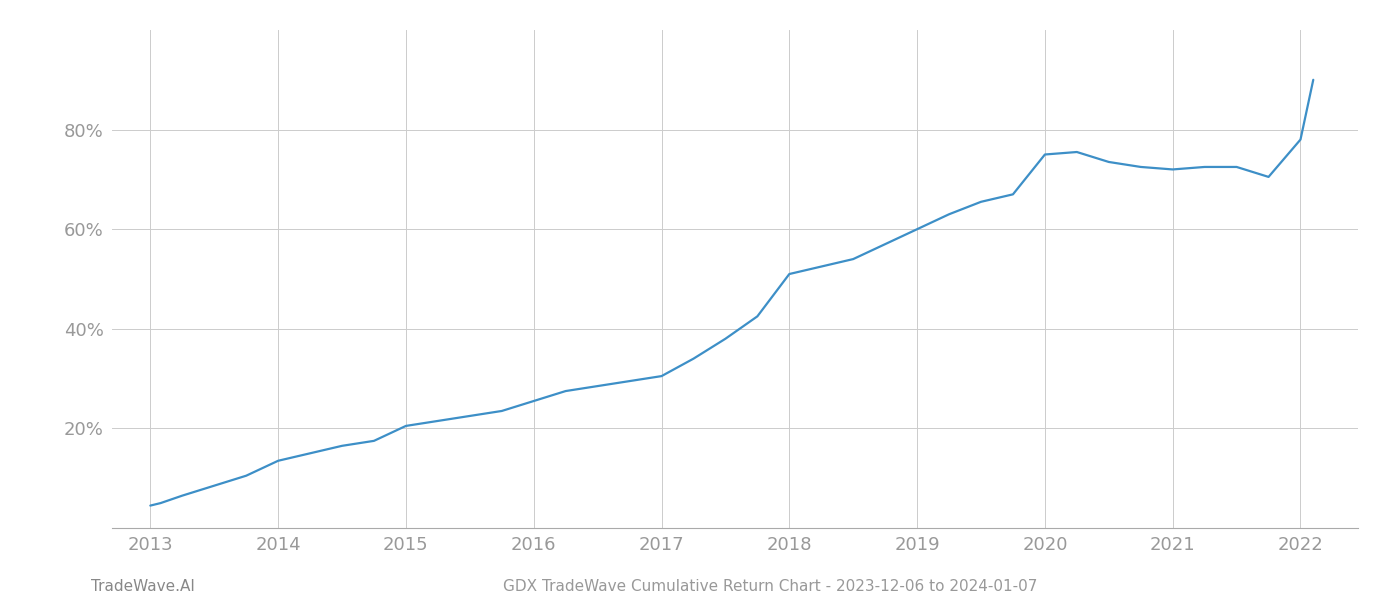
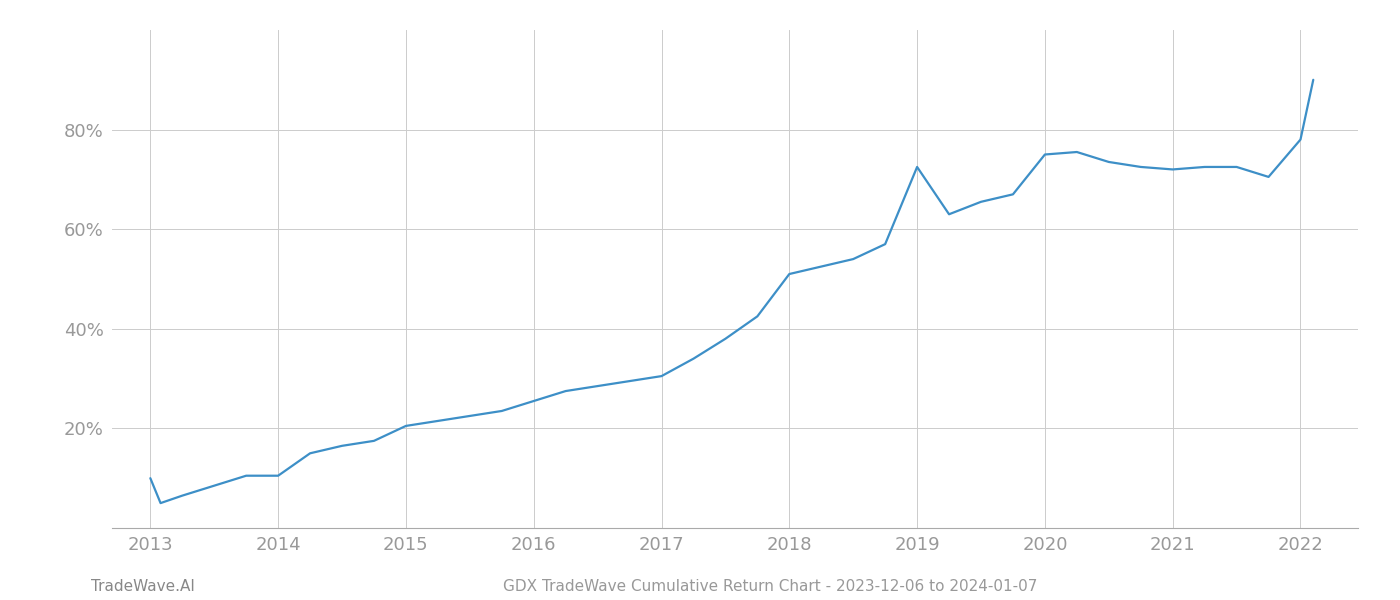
2013: 4.5% -> 10.0%
2014: 13.5% -> 10.5%
2019: 60.0% -> 72.5%
